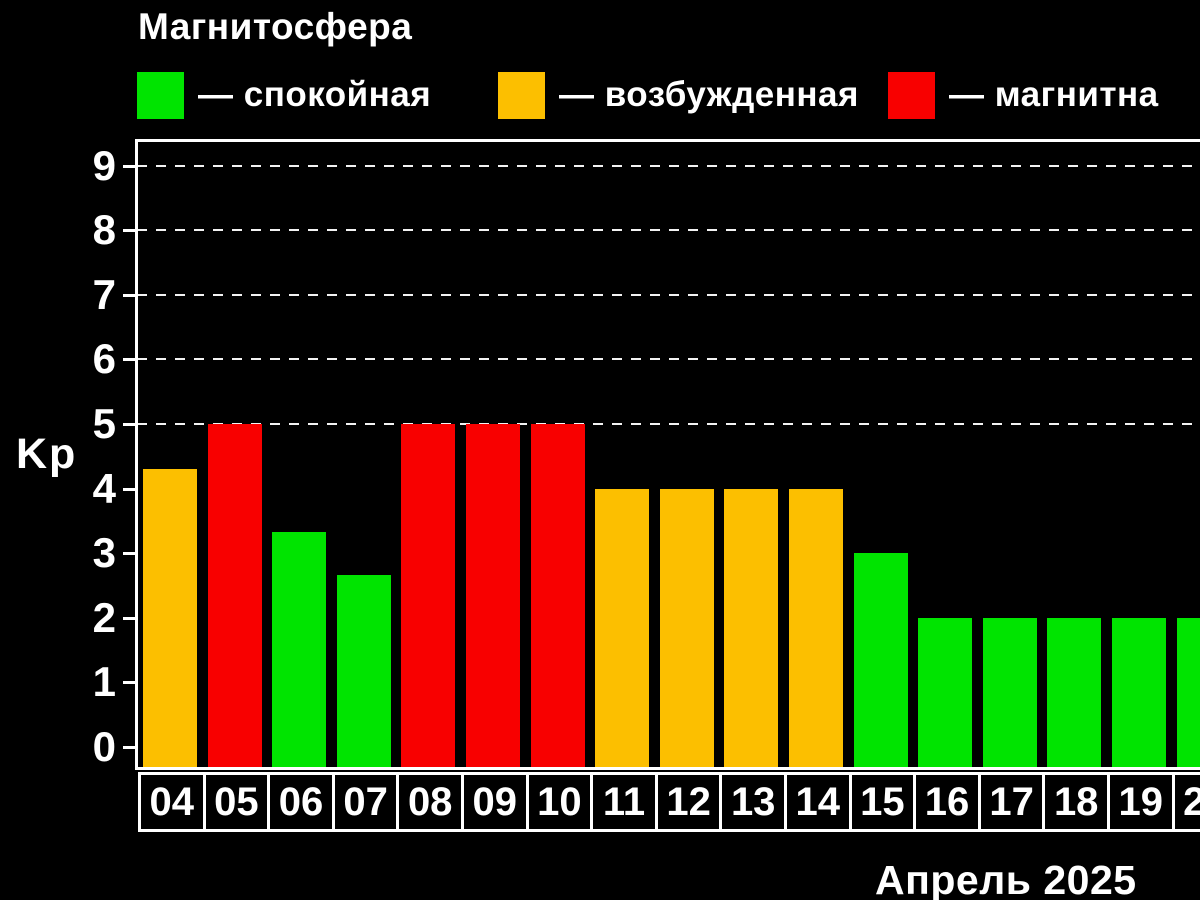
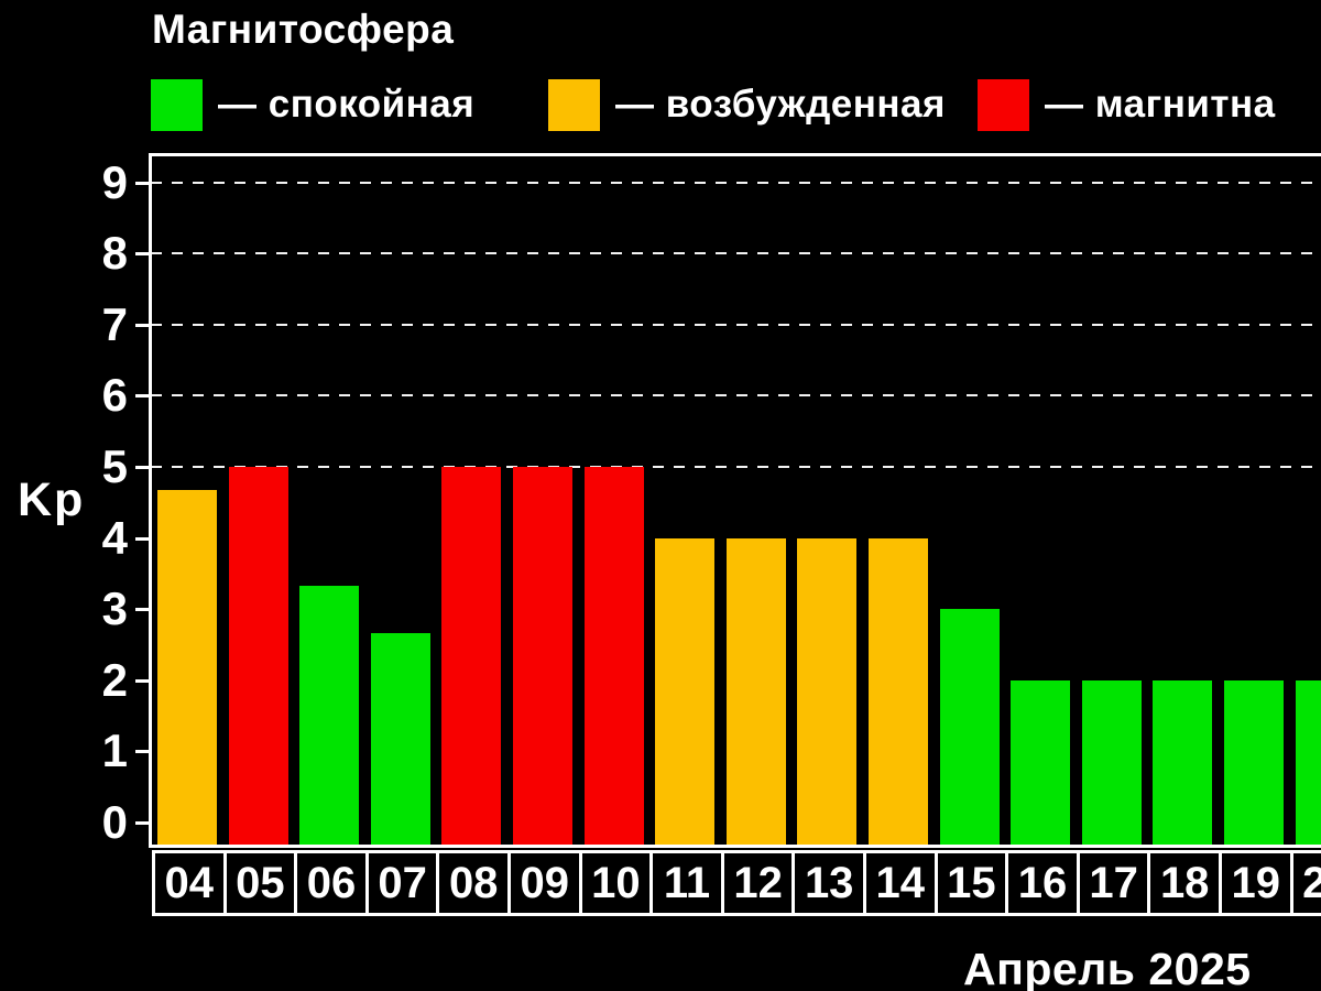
04: 4.3 -> 4.7
